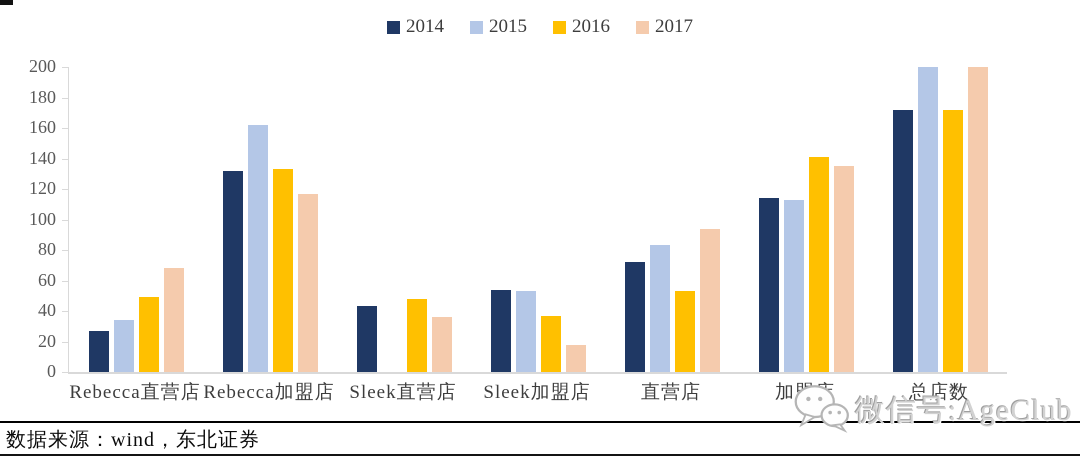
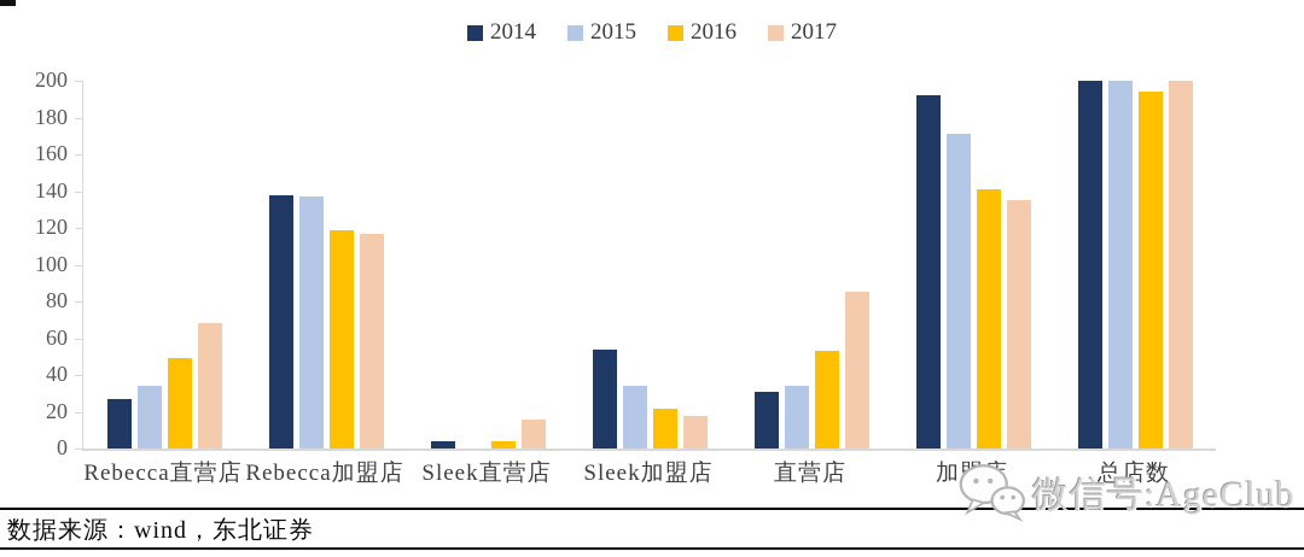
2014/Rebecca加盟店: 132 -> 138
2015/Rebecca加盟店: 162 -> 137
2016/Rebecca加盟店: 133 -> 119
2014/Sleek直营店: 43 -> 4
2016/Sleek直营店: 48 -> 4
2017/Sleek直营店: 36 -> 16
2015/Sleek加盟店: 53 -> 34
2016/Sleek加盟店: 37 -> 22
2014/直营店: 72 -> 31
2015/直营店: 83 -> 34
2017/直营店: 94 -> 85
2014/加盟店: 114 -> 192
2015/加盟店: 113 -> 171
2014/总店数: 172 -> 200
2016/总店数: 172 -> 194
